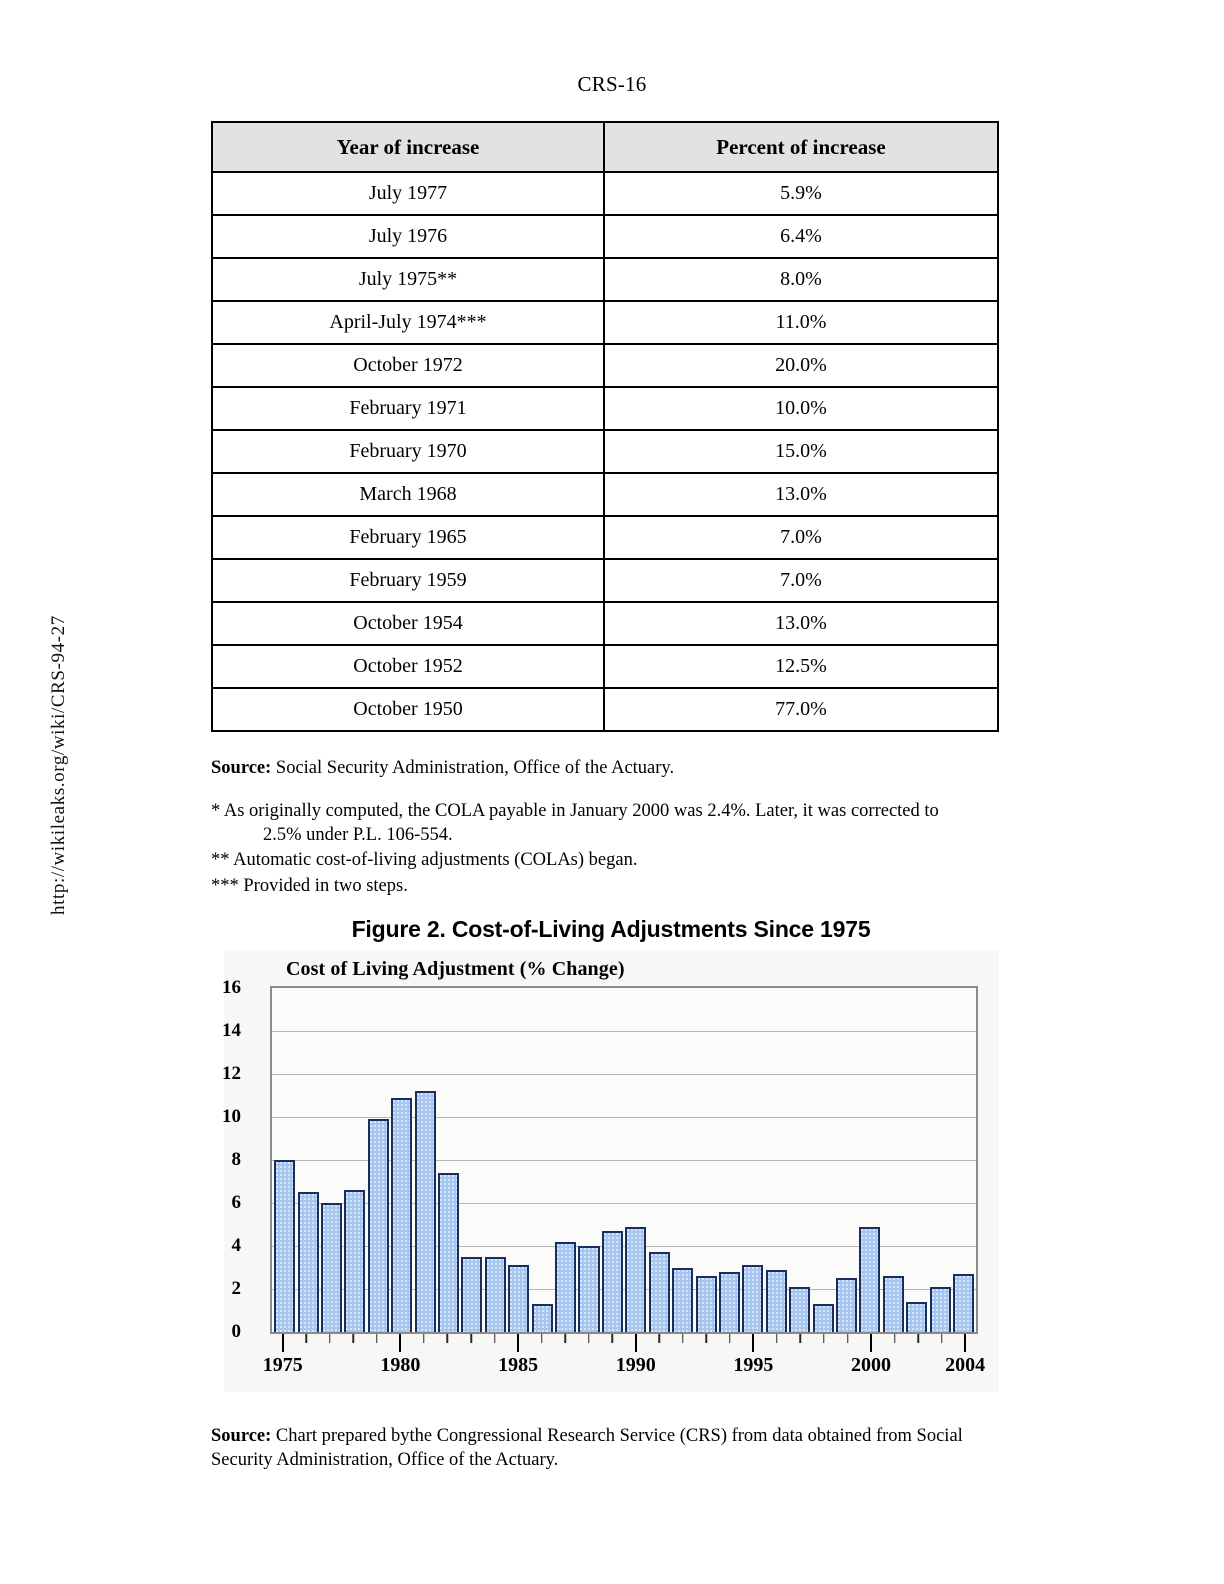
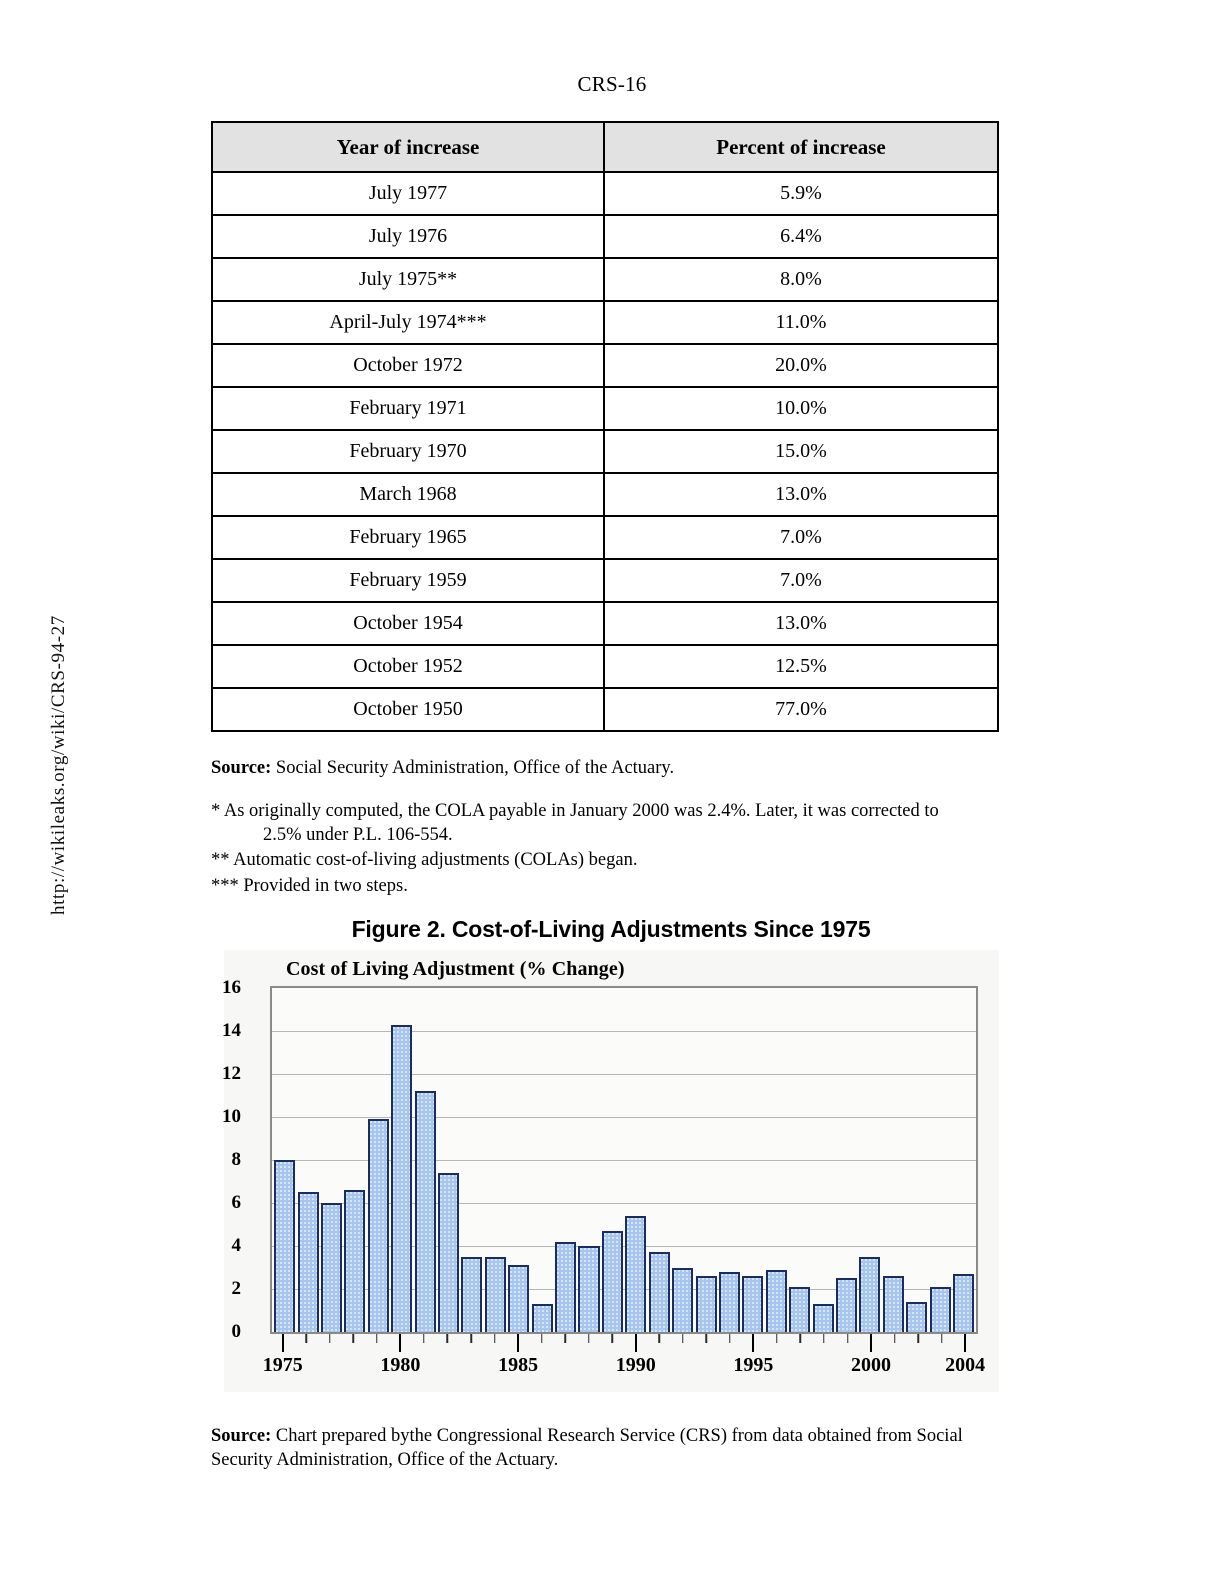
1980: 10.9 -> 14.3
1990: 4.9 -> 5.4
1995: 3.1 -> 2.6
2000: 4.9 -> 3.5
